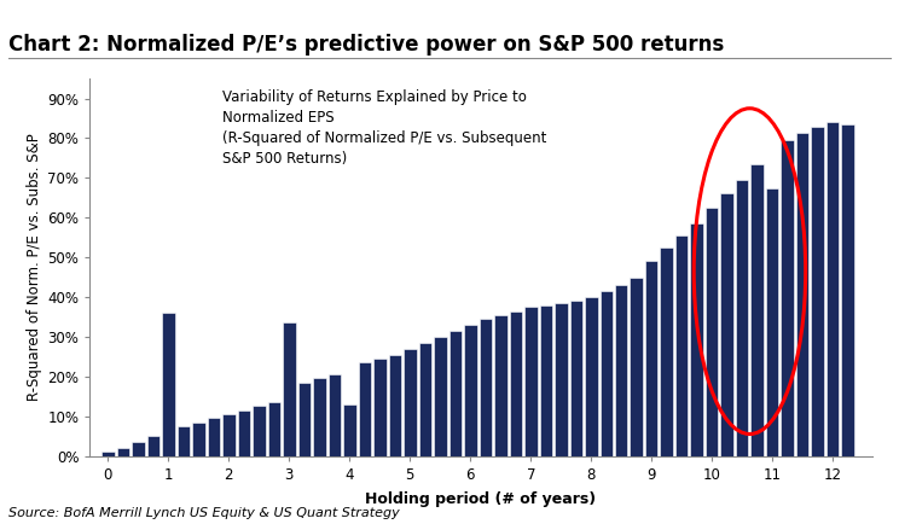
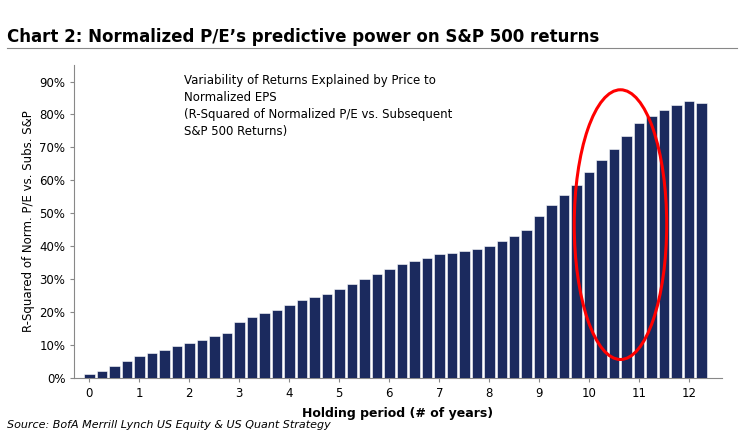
1: 36.0% -> 6.5%
3: 33.5% -> 17.0%
4: 13.0% -> 22.0%
11: 67.5% -> 77.5%
